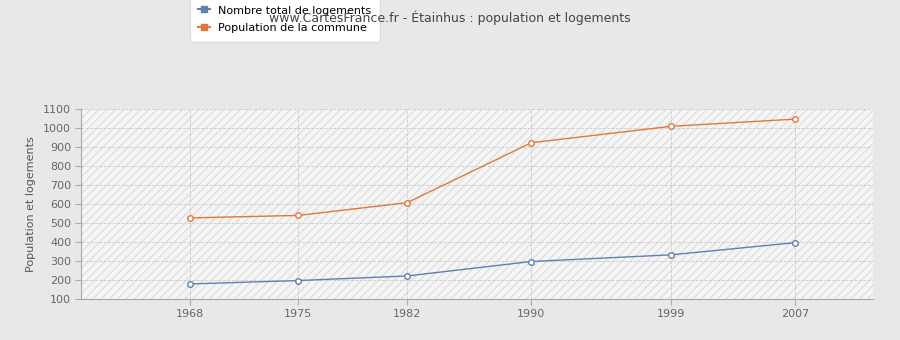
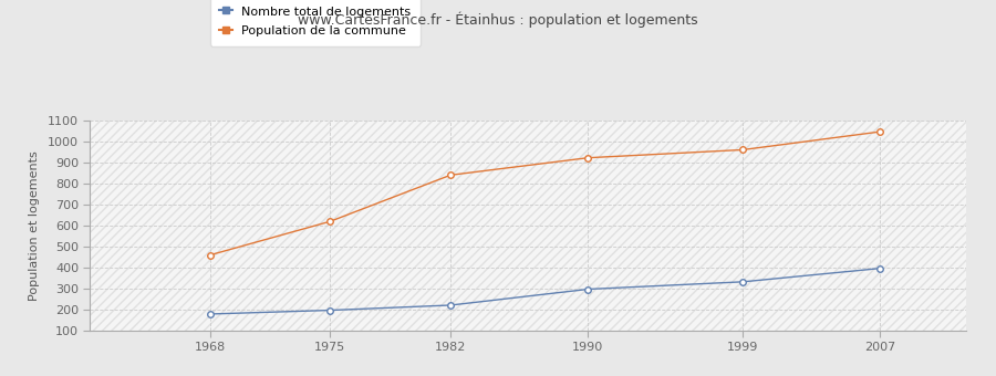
Population de la commune/1968: 530 -> 460
Population de la commune/1975: 540 -> 620
Population de la commune/1982: 610 -> 840
Population de la commune/1999: 1010 -> 960
